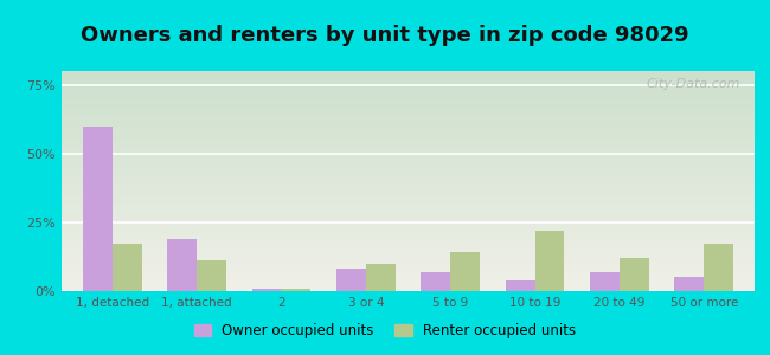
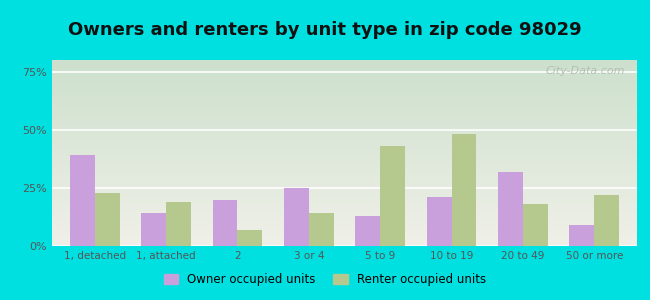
Owner occupied units/1, detached: 60% -> 39%
Renter occupied units/1, detached: 17% -> 23%
Owner occupied units/1, attached: 19% -> 14%
Renter occupied units/1, attached: 11% -> 19%
Owner occupied units/2: 1% -> 20%
Renter occupied units/2: 1% -> 7%
Owner occupied units/3 or 4: 8% -> 25%
Renter occupied units/3 or 4: 10% -> 14%
Owner occupied units/5 to 9: 7% -> 13%
Renter occupied units/5 to 9: 14% -> 43%
Owner occupied units/10 to 19: 4% -> 21%
Renter occupied units/10 to 19: 22% -> 48%
Owner occupied units/20 to 49: 7% -> 32%
Renter occupied units/20 to 49: 12% -> 18%
Owner occupied units/50 or more: 5% -> 9%
Renter occupied units/50 or more: 17% -> 22%
